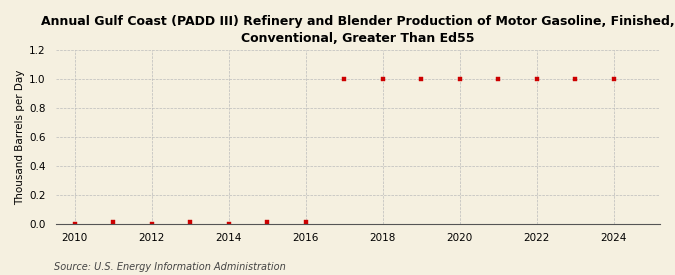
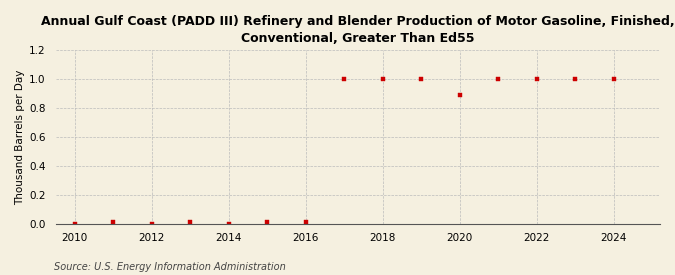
2020: 1.00 -> 0.89
